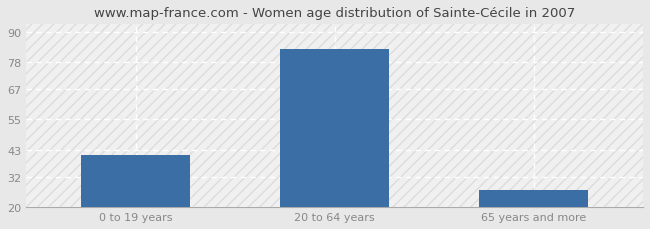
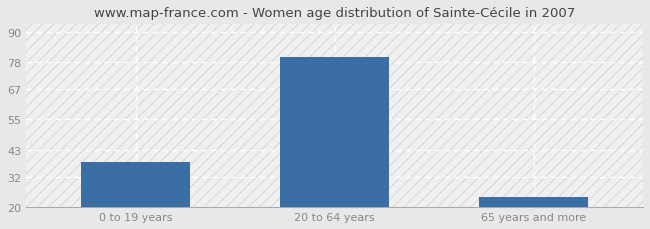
0 to 19 years: 41 -> 38
20 to 64 years: 83 -> 80
65 years and more: 27 -> 24
